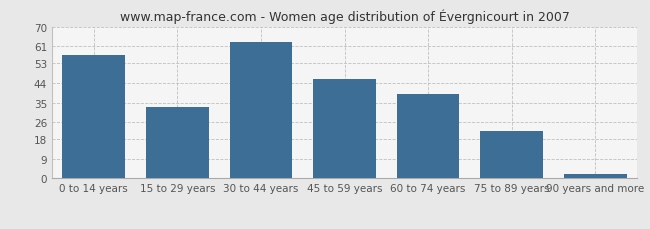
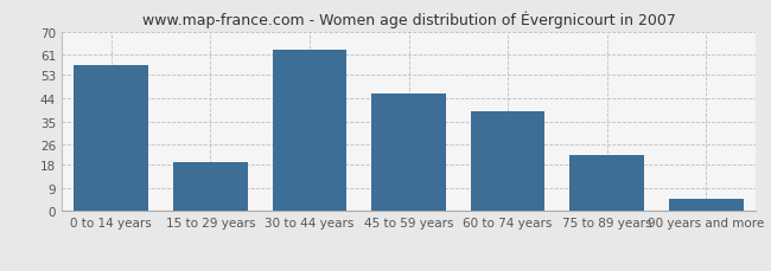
15 to 29 years: 33 -> 19
90 years and more: 2 -> 5
